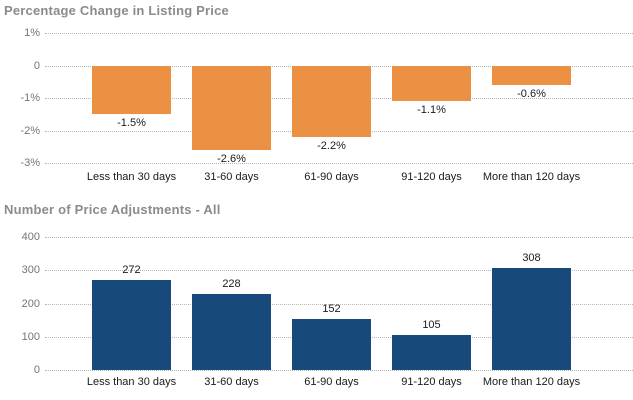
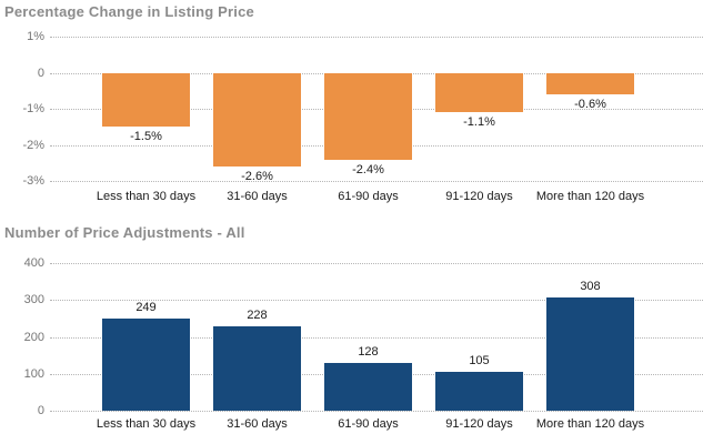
Percentage Change in Listing Price/61-90 days: -2.2% -> -2.4%
Number of Price Adjustments - All/Less than 30 days: 272 -> 249
Number of Price Adjustments - All/61-90 days: 152 -> 128
